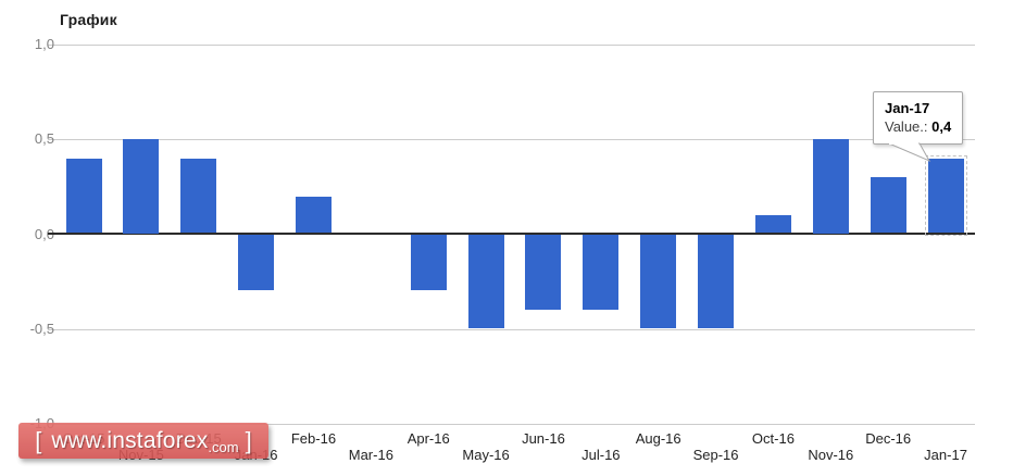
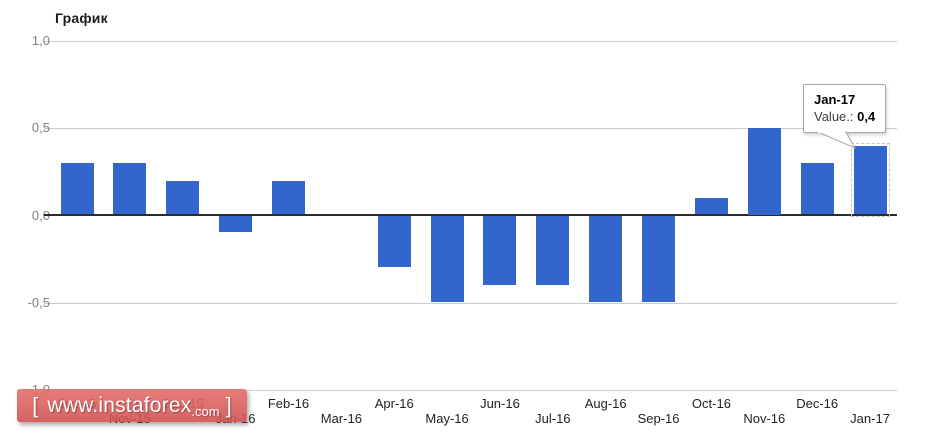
Oct-15: 0,4 -> 0,3
Nov-15: 0,5 -> 0,3
Dec-15: 0,4 -> 0,2
Jan-16: -0,3 -> -0,1
